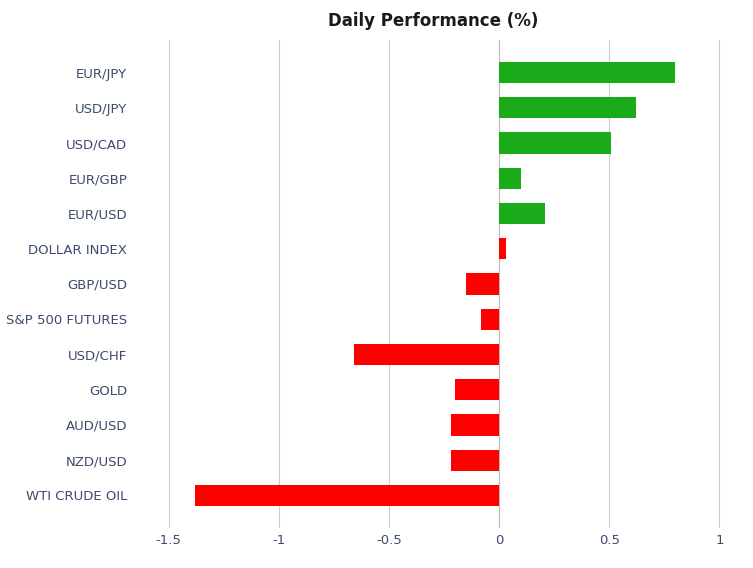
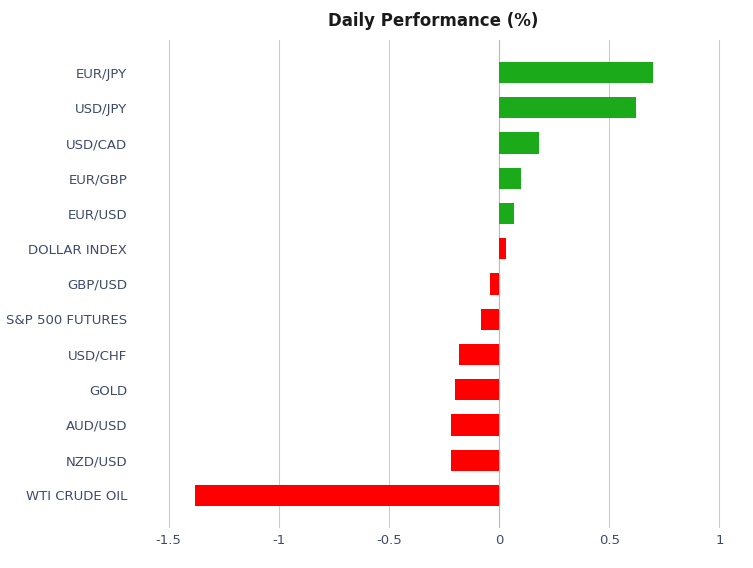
EUR/JPY: 0.80 -> 0.70
USD/CAD: 0.51 -> 0.18
EUR/USD: 0.21 -> 0.07
GBP/USD: -0.15 -> -0.04
USD/CHF: -0.66 -> -0.18
